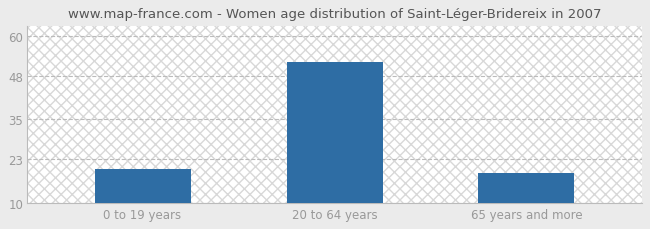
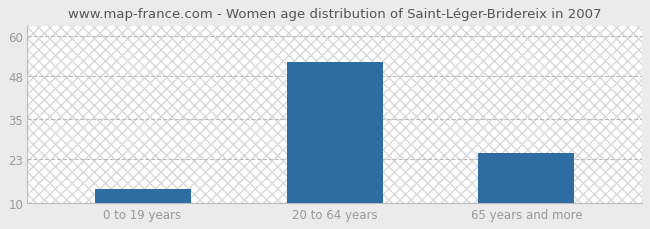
0 to 19 years: 20 -> 14
65 years and more: 19 -> 25
